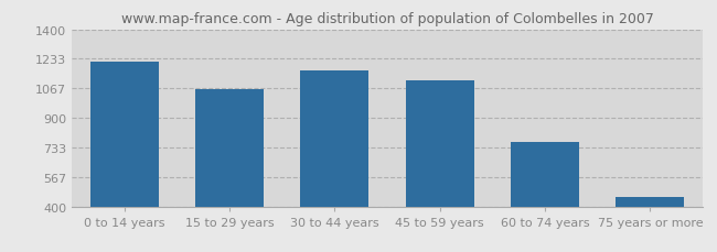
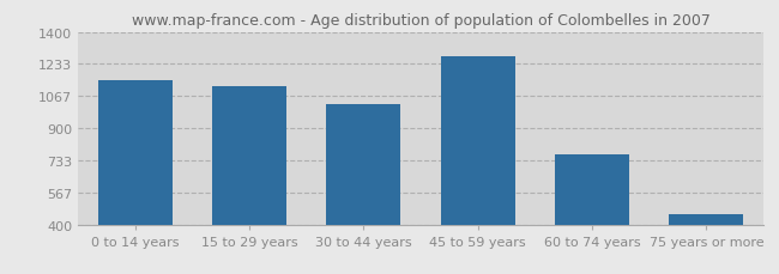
0 to 14 years: 1220 -> 1150
15 to 29 years: 1060 -> 1120
30 to 44 years: 1170 -> 1020
45 to 59 years: 1110 -> 1270
